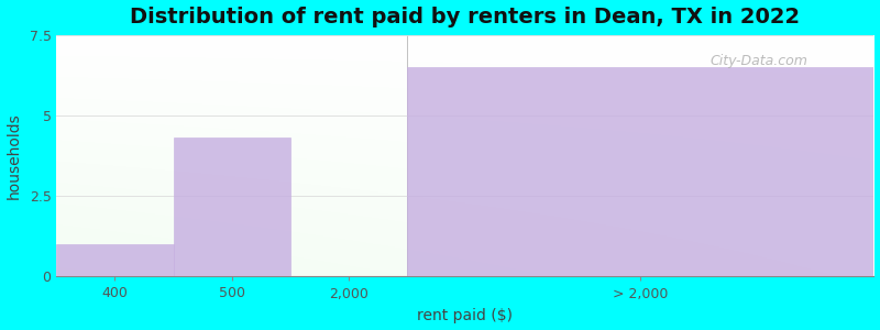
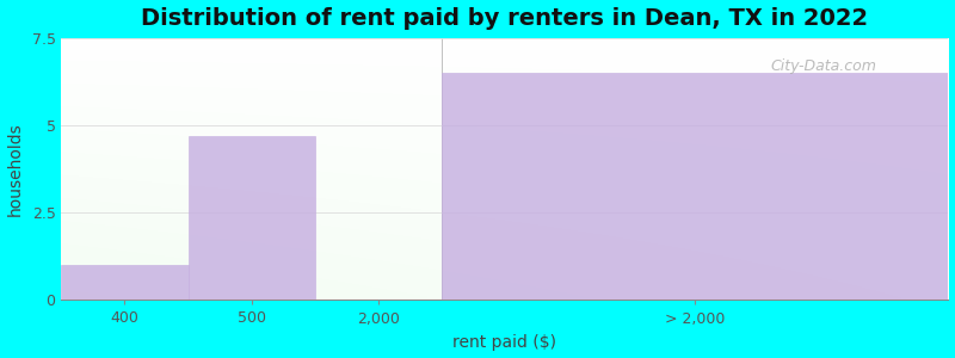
500: 4.3 -> 4.7
